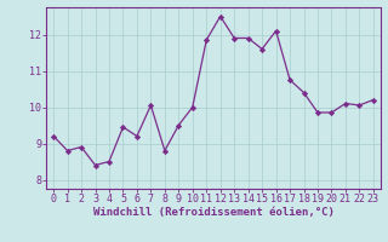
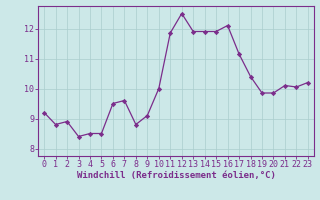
5: 9.45 -> 8.50
6: 9.20 -> 9.50
7: 10.05 -> 9.60
9: 9.50 -> 9.10
15: 11.60 -> 11.90
17: 10.75 -> 11.15
